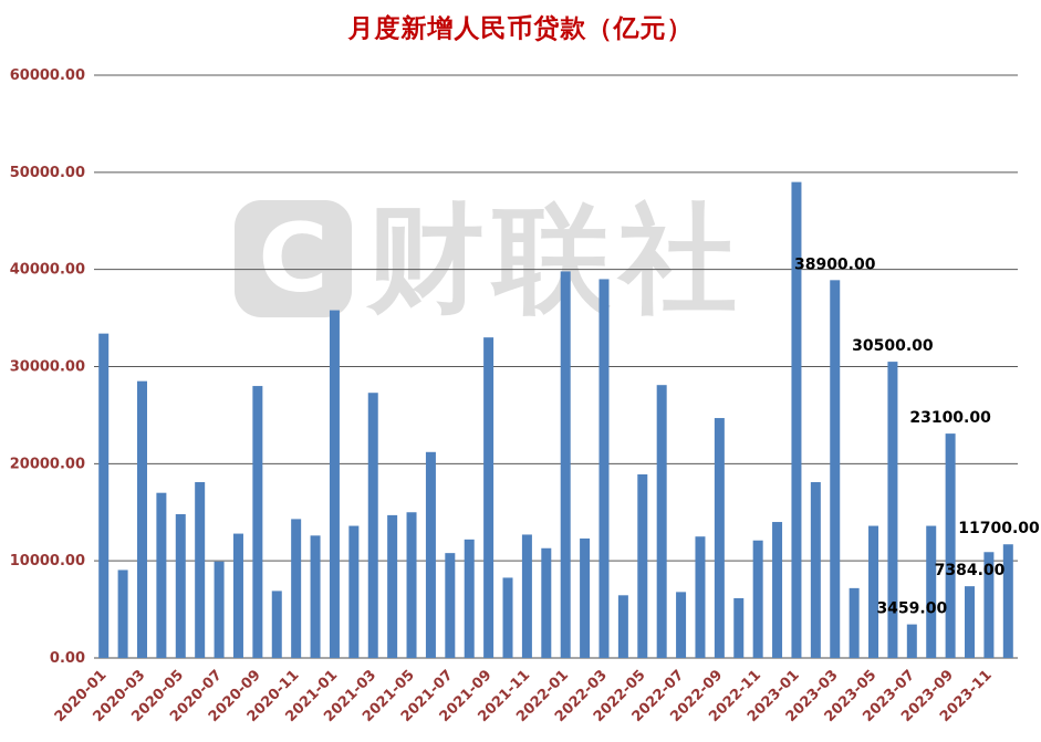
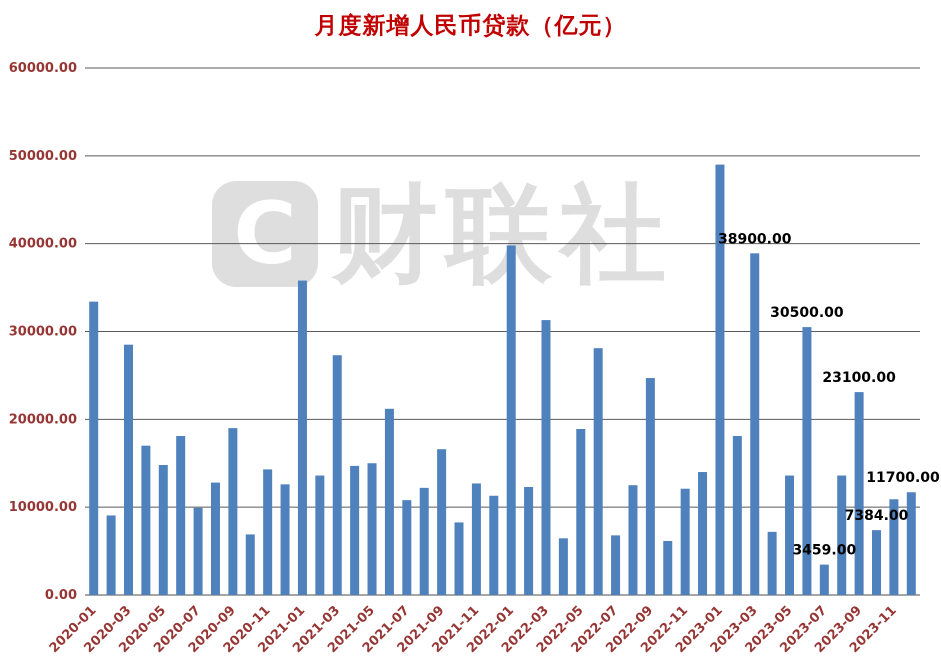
2020-09: 28000 -> 19000
2021-09: 33000 -> 17000
2022-03: 39000 -> 31000
